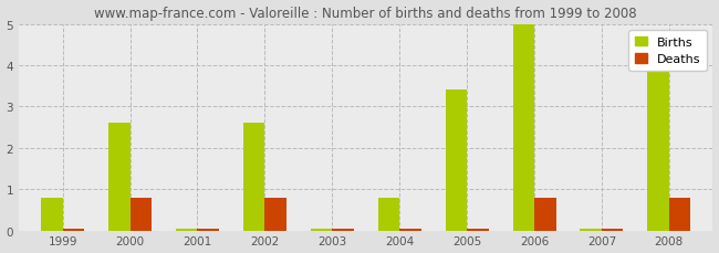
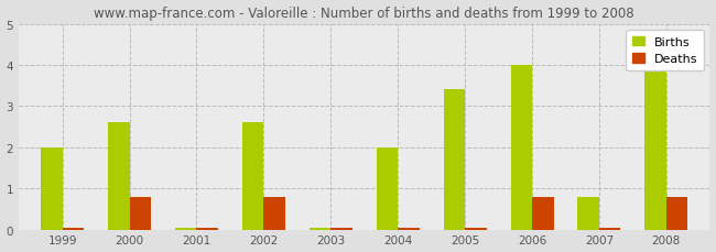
Births/1999: 0.80 -> 2.00
Births/2004: 0.80 -> 2.00
Births/2006: 5.00 -> 4.00
Births/2007: 0.05 -> 0.80
